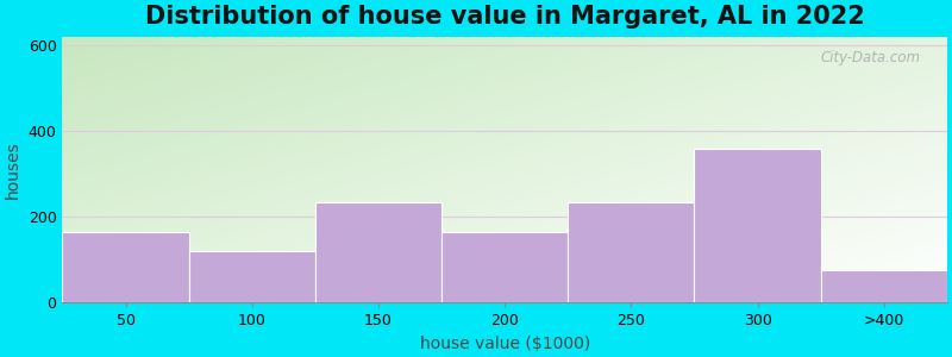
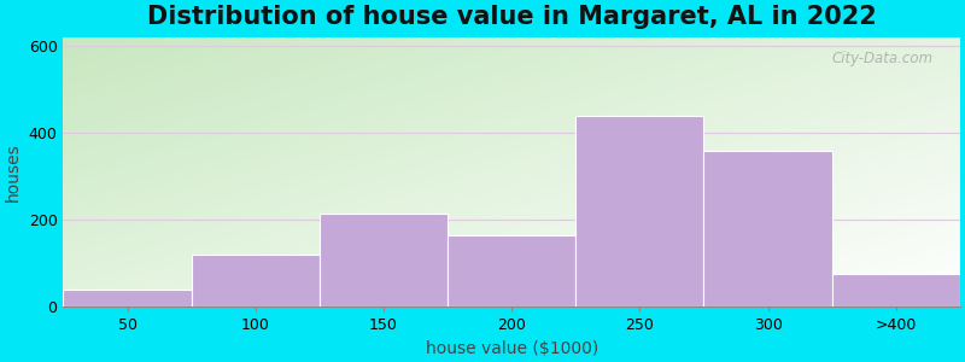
50: 165 -> 40
150: 235 -> 215
250: 235 -> 440
